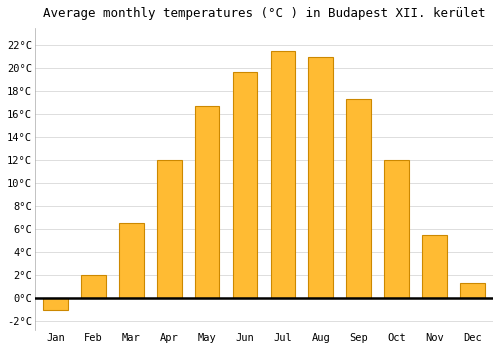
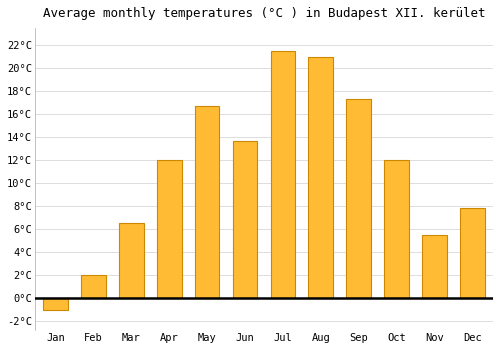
Jun: 19.7°C -> 13.7°C
Dec: 1.3°C -> 7.8°C
